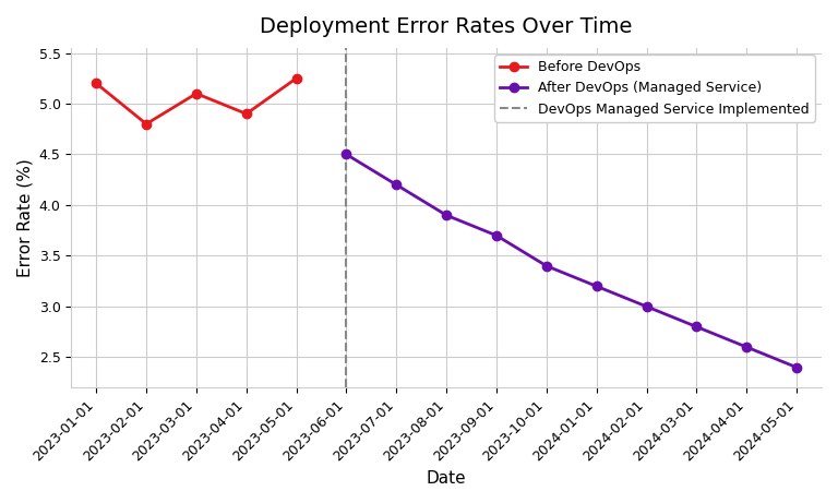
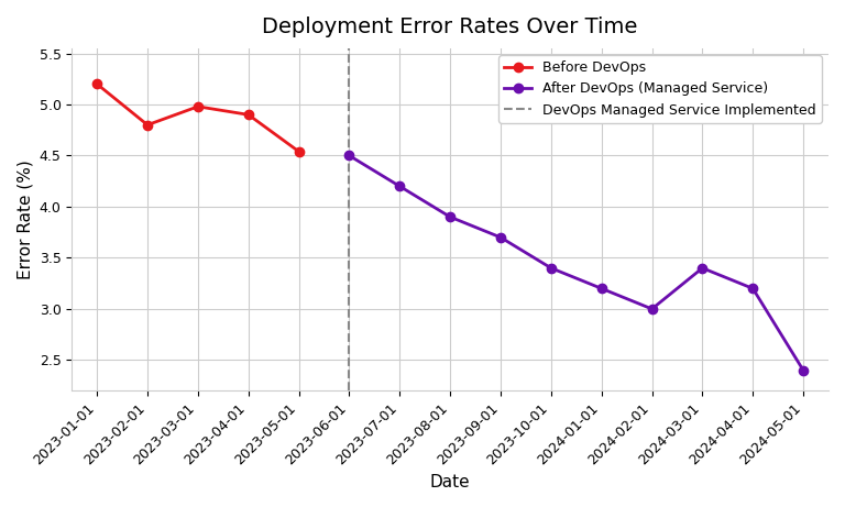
Before DevOps/2023-03-01: 5.10 -> 4.98
Before DevOps/2023-05-01: 5.25 -> 4.54
After DevOps (Managed Service)/2024-03-01: 2.8 -> 3.4
After DevOps (Managed Service)/2024-04-01: 2.6 -> 3.2
